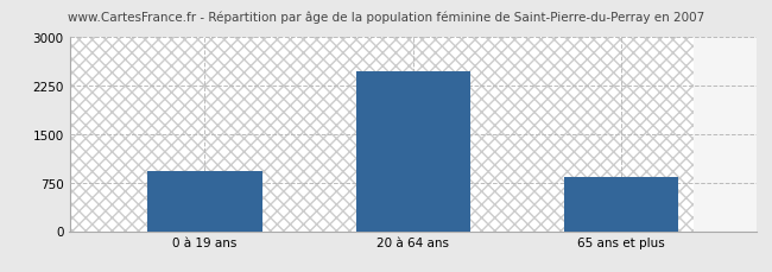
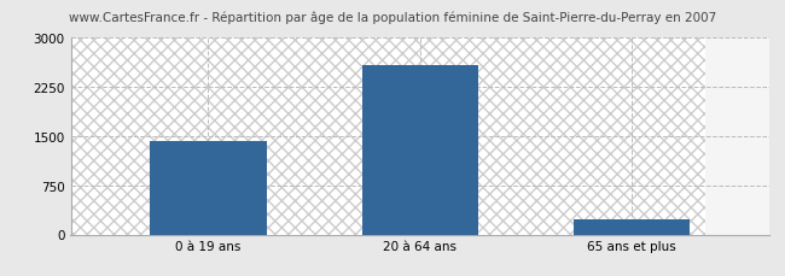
0 à 19 ans: 920 -> 1420
20 à 64 ans: 2480 -> 2580
65 ans et plus: 840 -> 230
